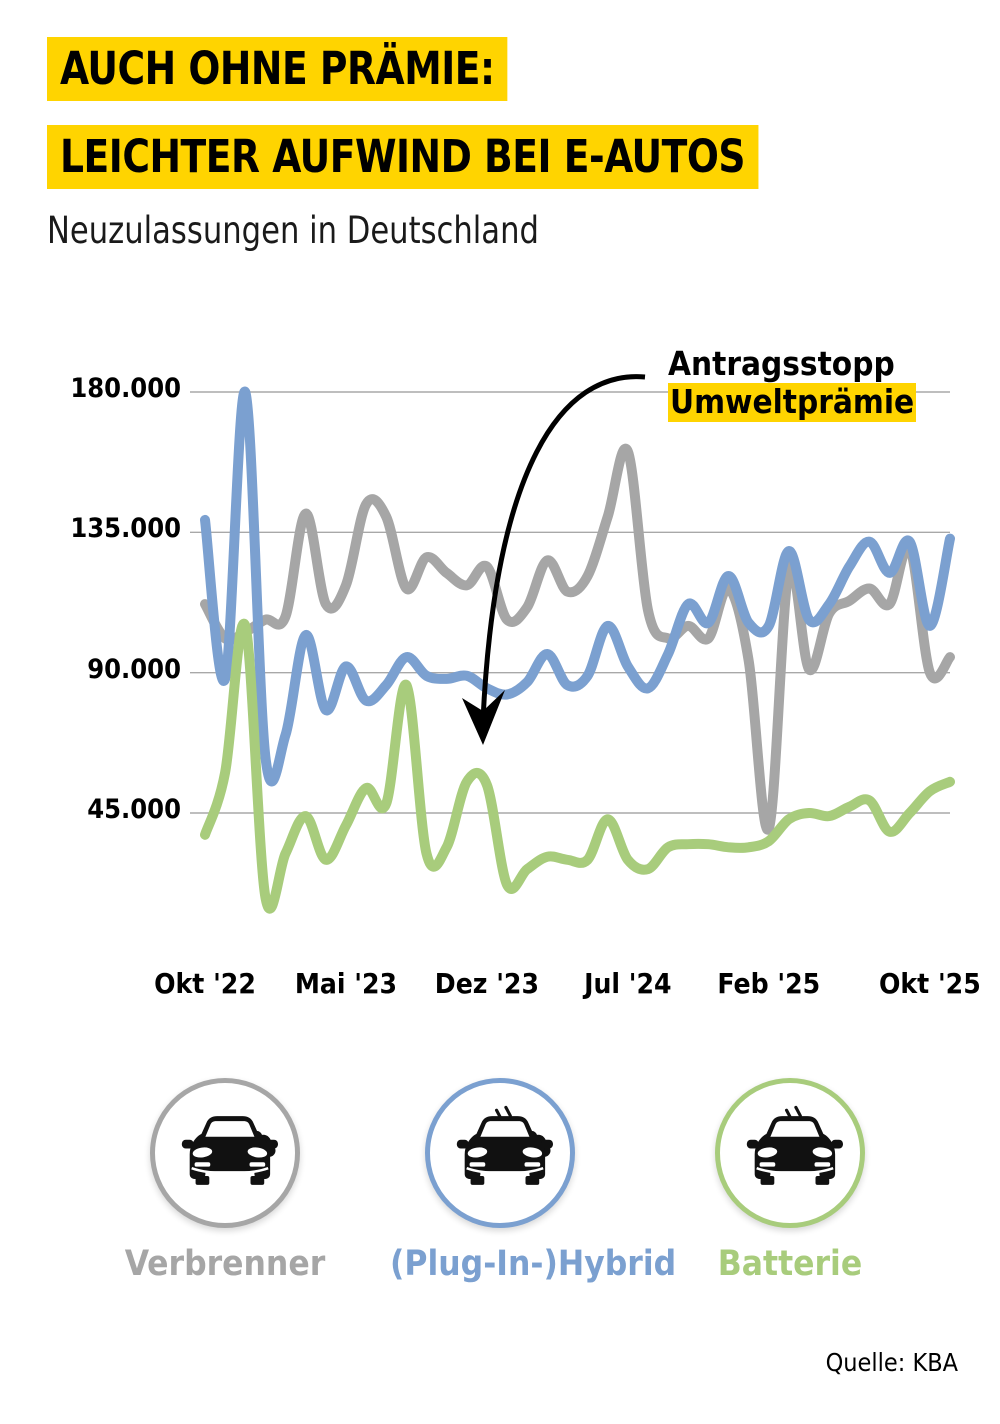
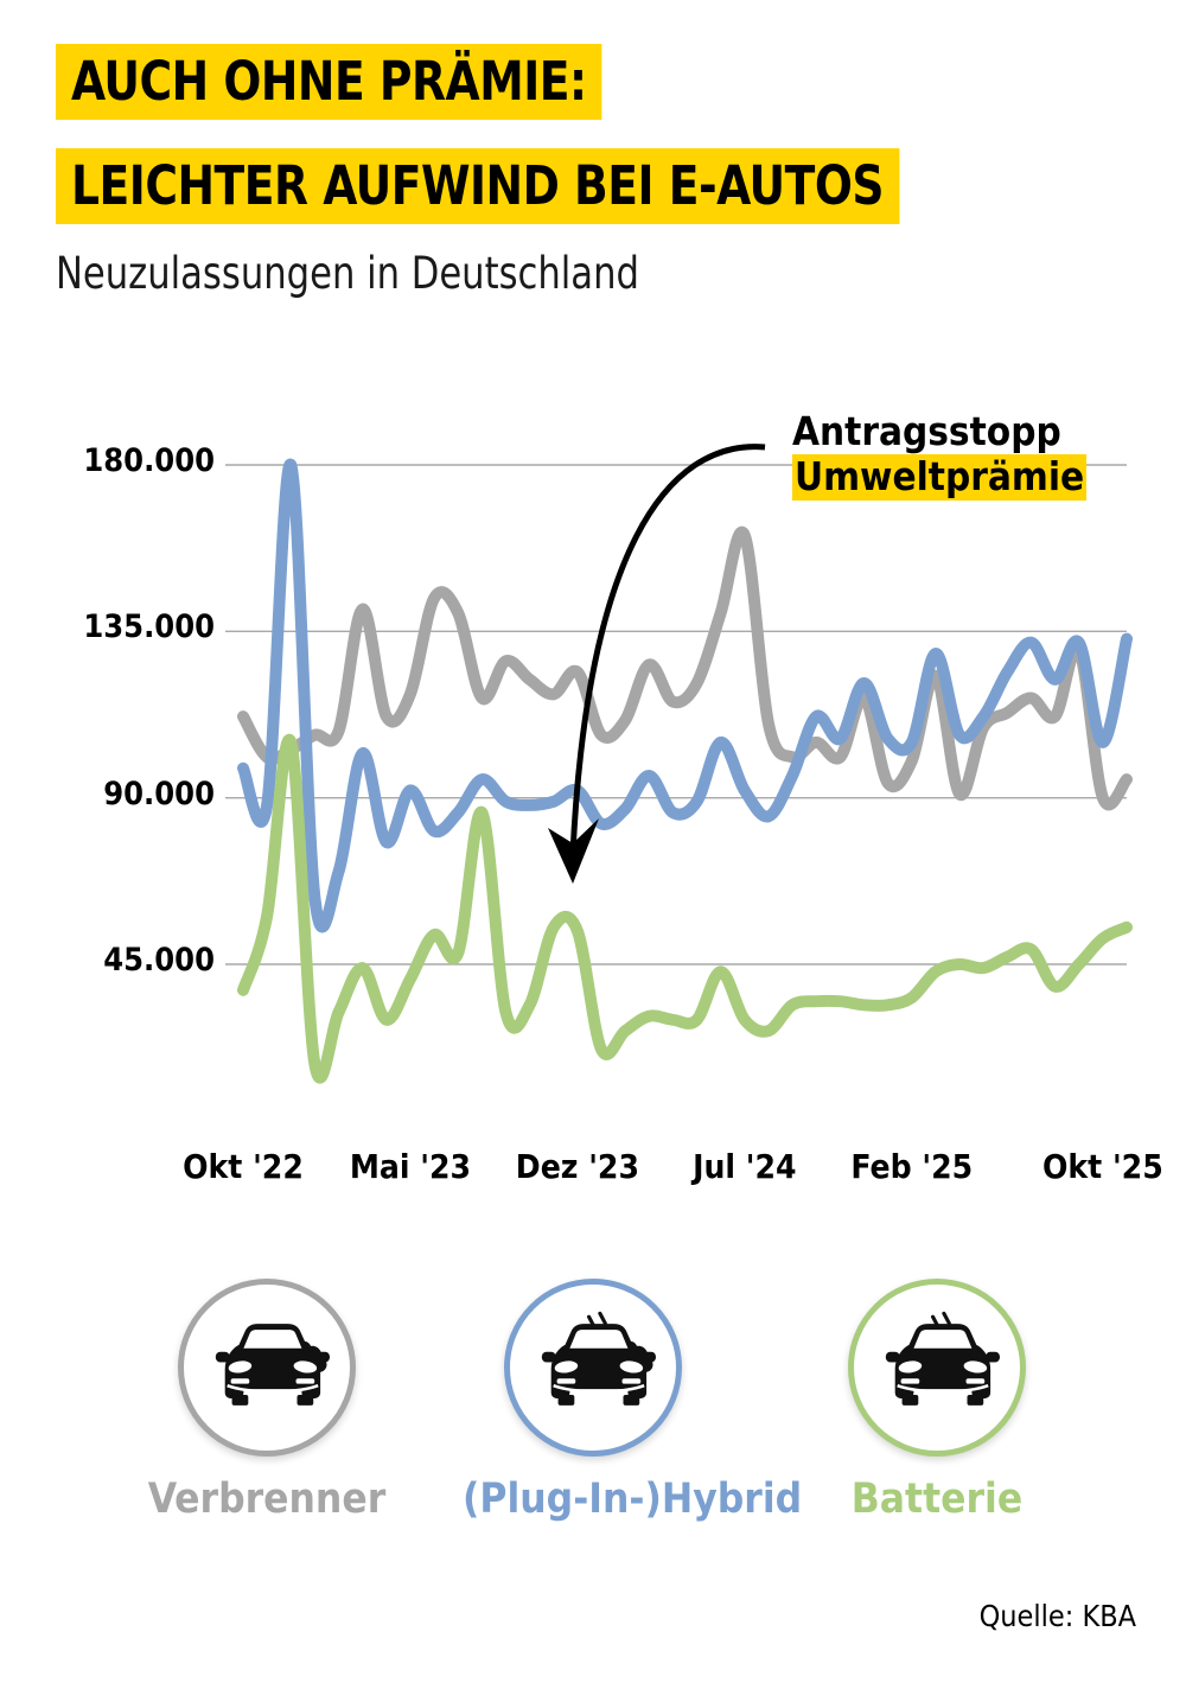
(Plug-In-)Hybrid/Okt '22: 139000 -> 98000
(Plug-In-)Hybrid/Dez '23: 85000 -> 92000
Verbrenner/Feb '25: 40000 -> 100000
